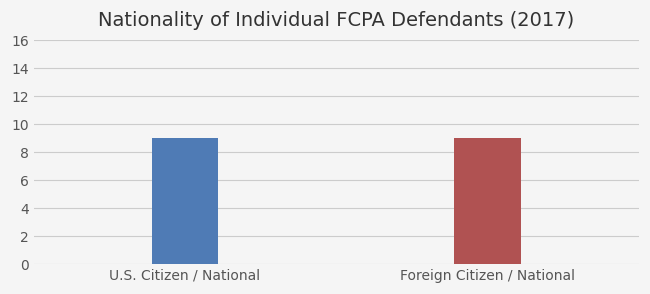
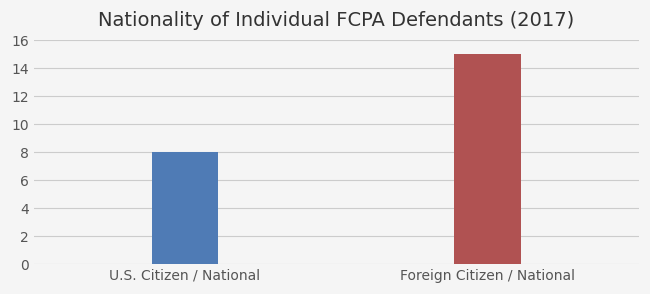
U.S. Citizen / National: 9 -> 8
Foreign Citizen / National: 9 -> 15
